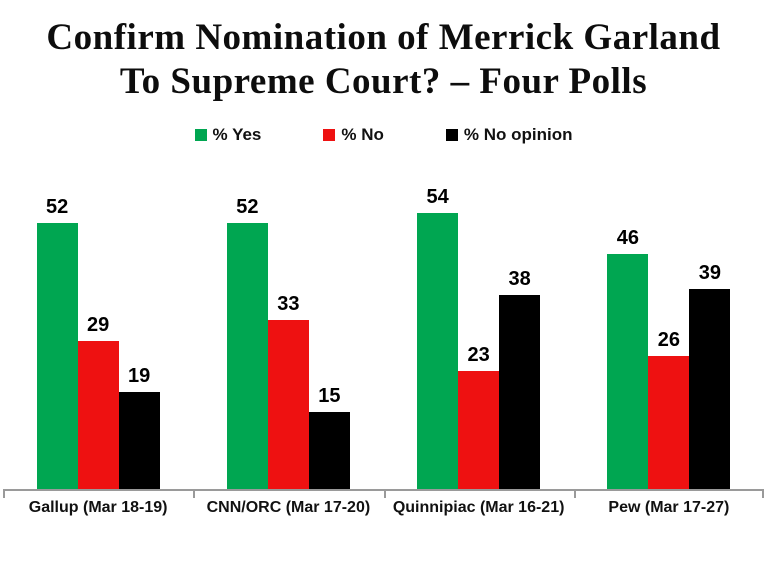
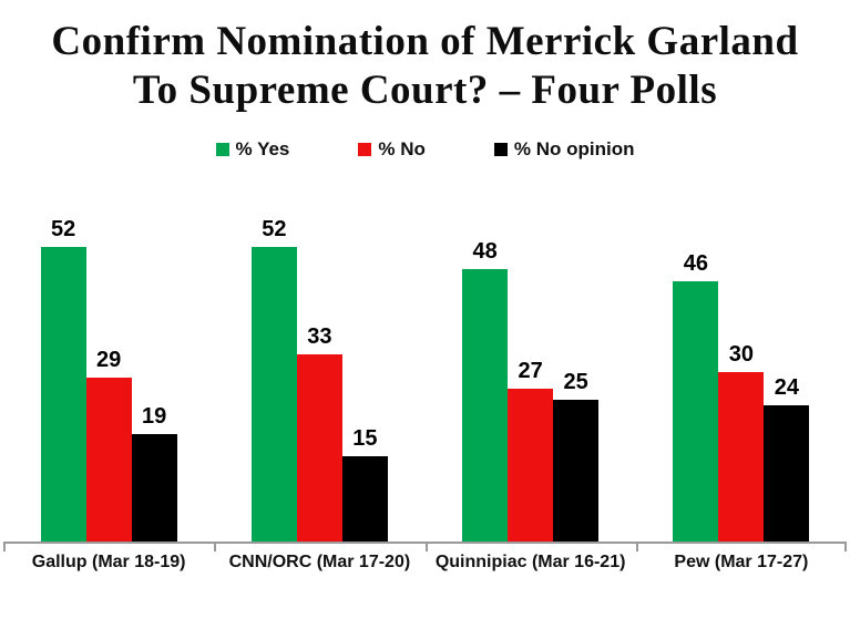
% Yes/Quinnipiac (Mar 16-21): 54 -> 48
% No/Quinnipiac (Mar 16-21): 23 -> 27
% No opinion/Quinnipiac (Mar 16-21): 38 -> 25
% No/Pew (Mar 17-27): 26 -> 30
% No opinion/Pew (Mar 17-27): 39 -> 24
